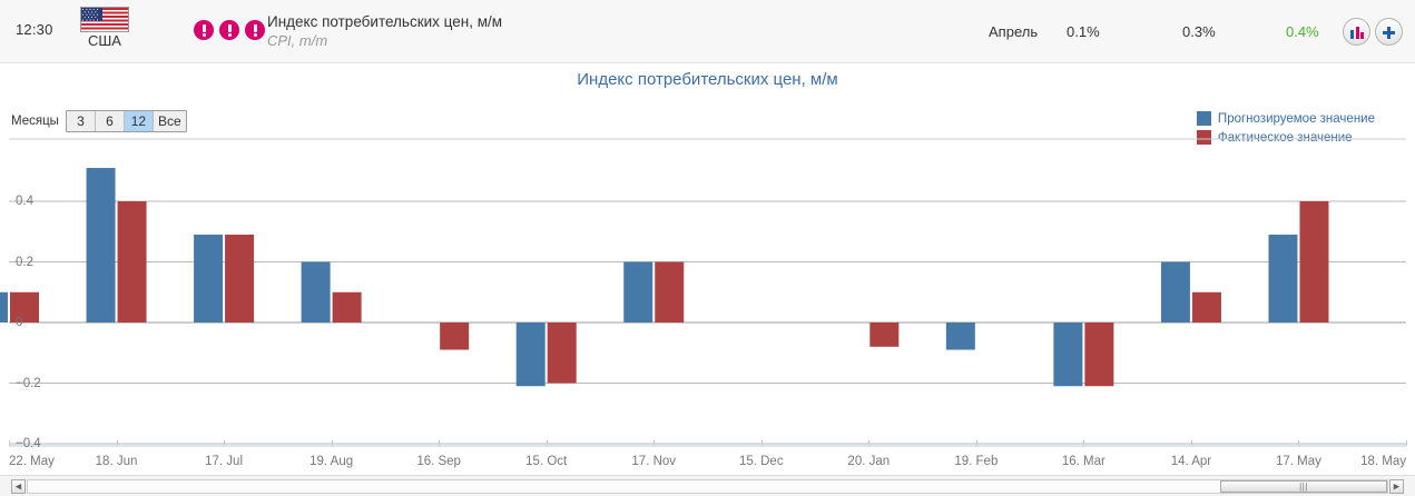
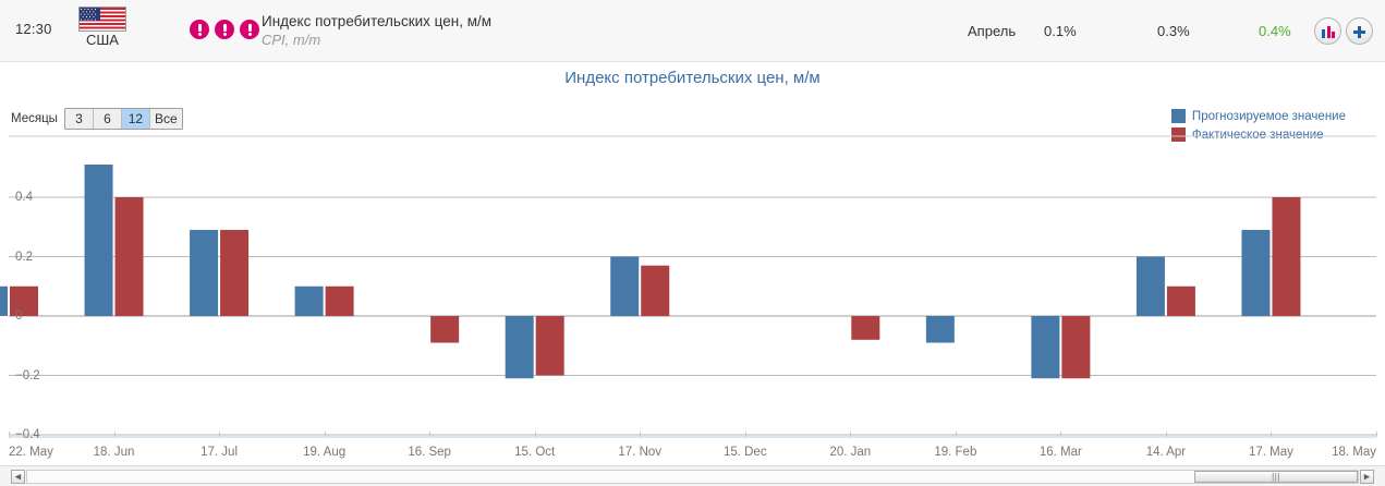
Прогнозируемое значение/19. Aug: 0.20 -> 0.10
Фактическое значение/17. Nov: 0.20 -> 0.17
